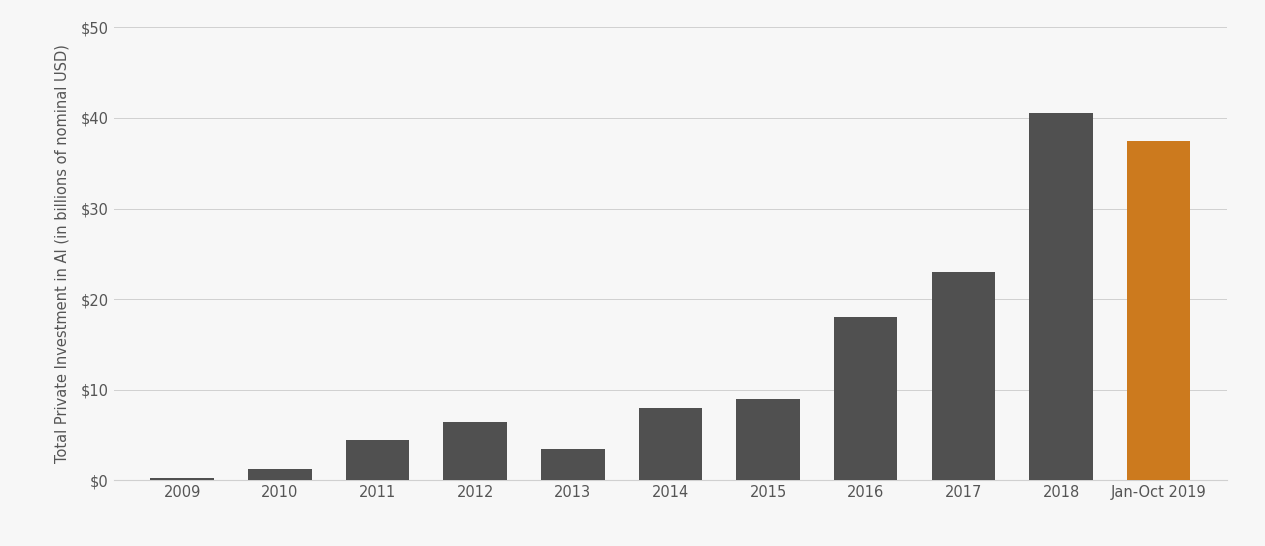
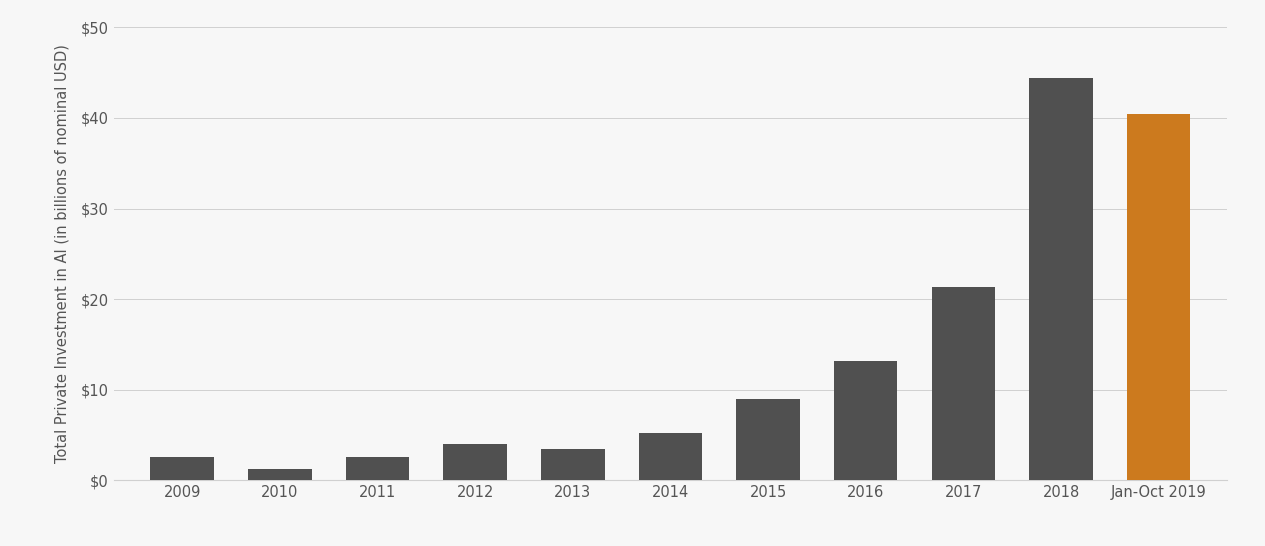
2009: $0.3 -> $2.6
2011: $4.5 -> $2.6
2012: $6.5 -> $4.0
2014: $8.0 -> $5.2
2016: $18.0 -> $13.2
2017: $23.0 -> $21.4
2018: $40.5 -> $44.4
Jan-Oct 2019: $37.5 -> $40.4
